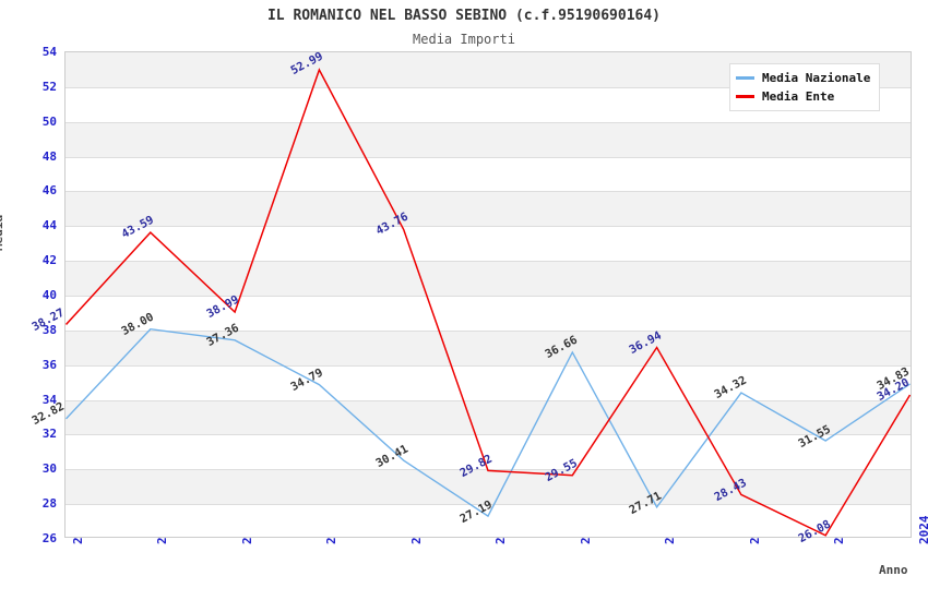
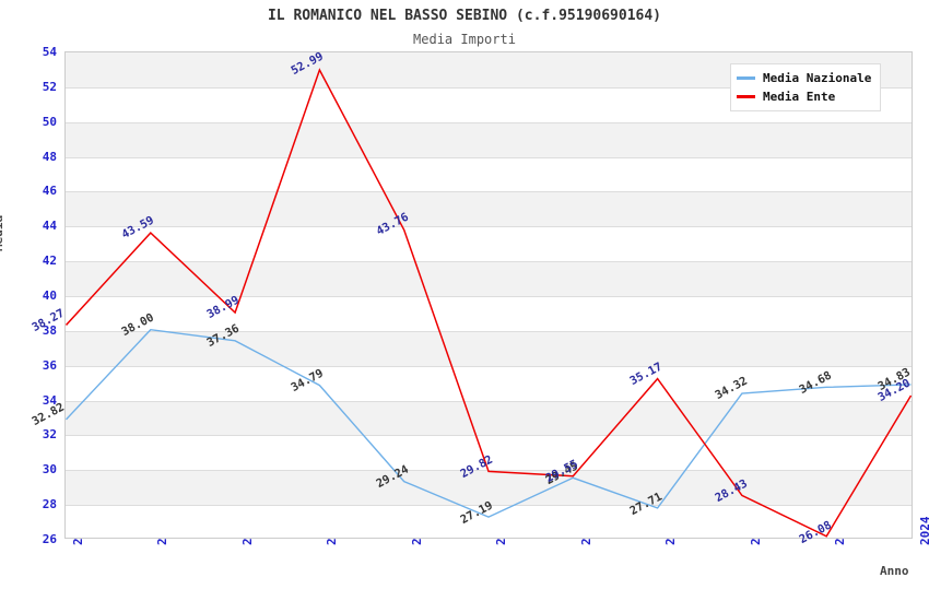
Media Nazionale/2018: 30.41 -> 29.24
Media Nazionale/2020: 36.66 -> 29.45
Media Ente/2021: 36.94 -> 35.17
Media Nazionale/2023: 31.55 -> 34.68
